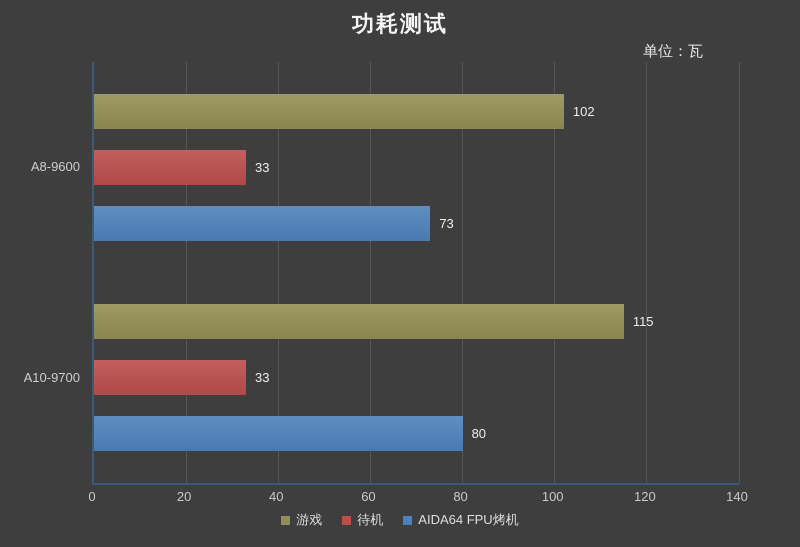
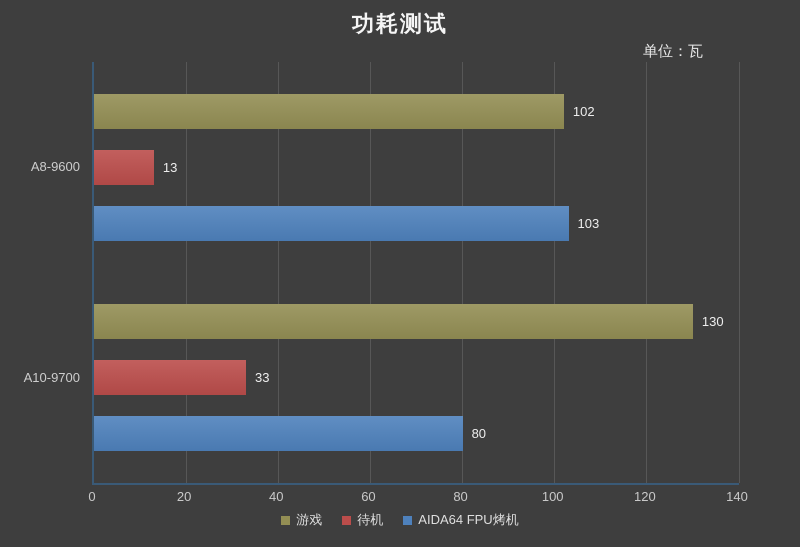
待机/A8-9600: 33 -> 13
AIDA64 FPU烤机/A8-9600: 73 -> 103
游戏/A10-9700: 115 -> 130
